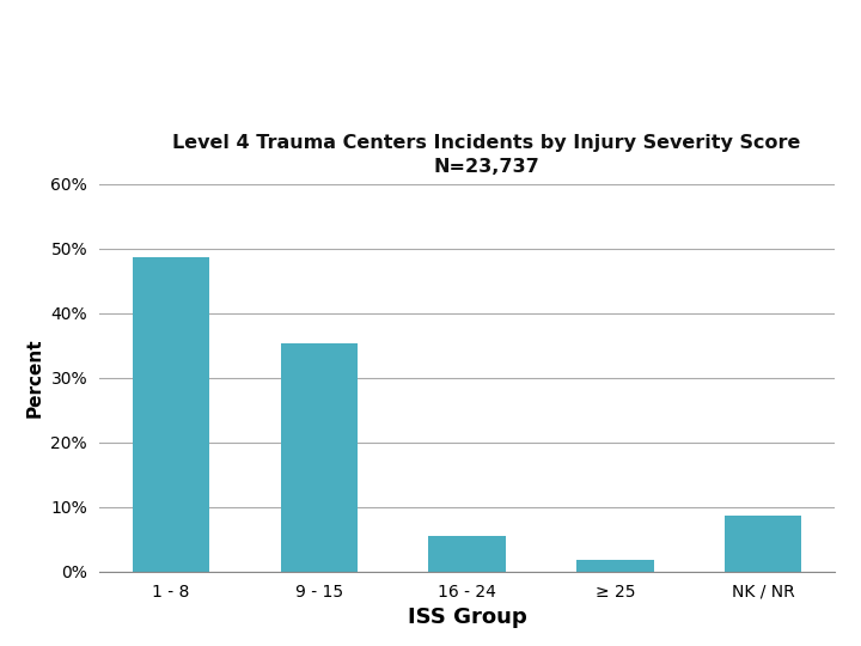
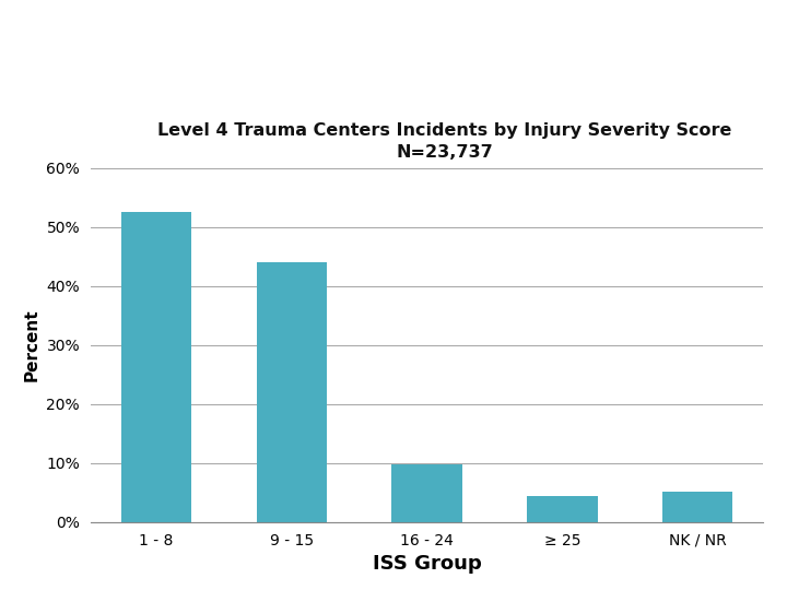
1 - 8: 48.7% -> 52.6%
9 - 15: 35.3% -> 44.0%
16 - 24: 5.5% -> 9.8%
≥ 25: 1.8% -> 4.4%
NK / NR: 8.7% -> 5.2%
